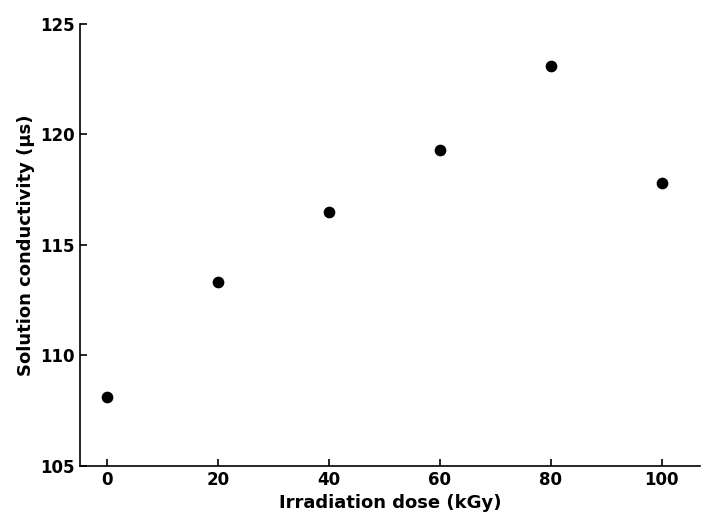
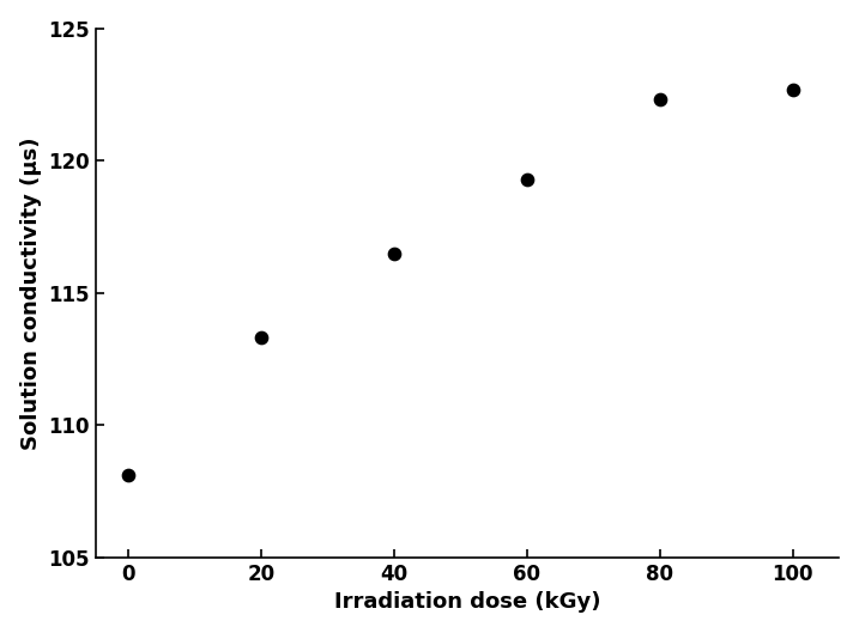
80: 123.1 -> 122.3
100: 117.8 -> 122.7
